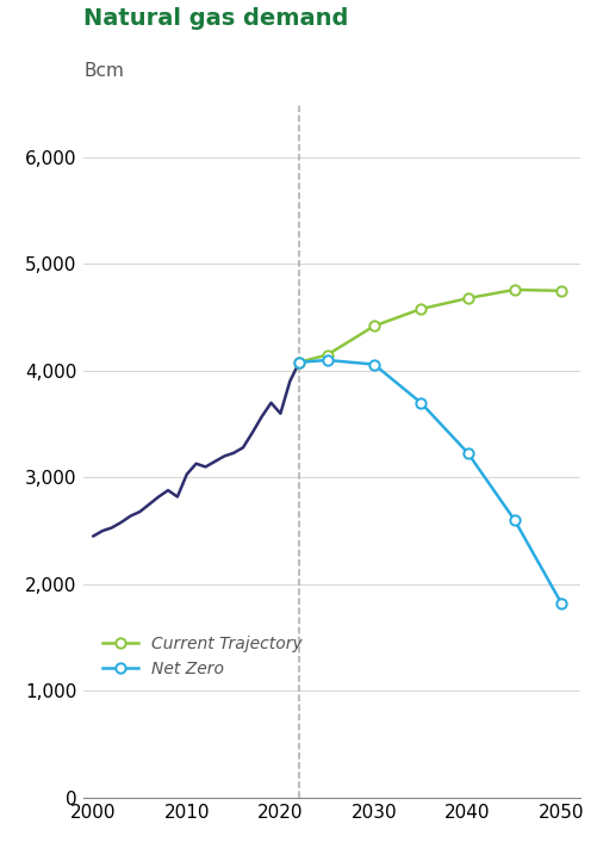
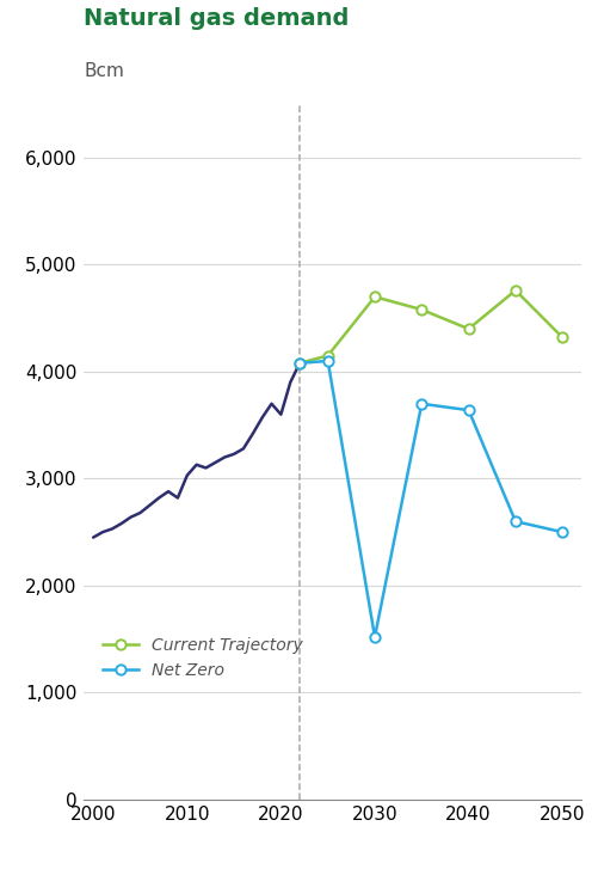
Current Trajectory/2030: 4,420 -> 4,700
Net Zero/2030: 4,060 -> 1,520
Current Trajectory/2040: 4,680 -> 4,400
Net Zero/2040: 3,230 -> 3,640
Current Trajectory/2050: 4,750 -> 4,320
Net Zero/2050: 1,820 -> 2,500
